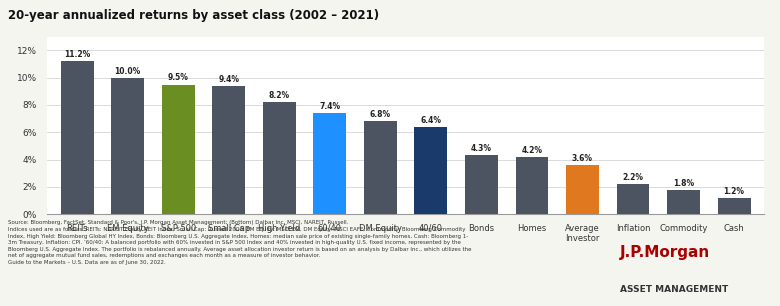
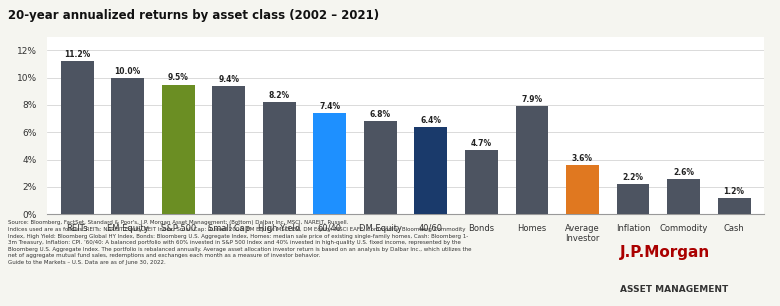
Bonds: 4.3% -> 4.7%
Homes: 4.2% -> 7.9%
Commodity: 1.8% -> 2.6%
